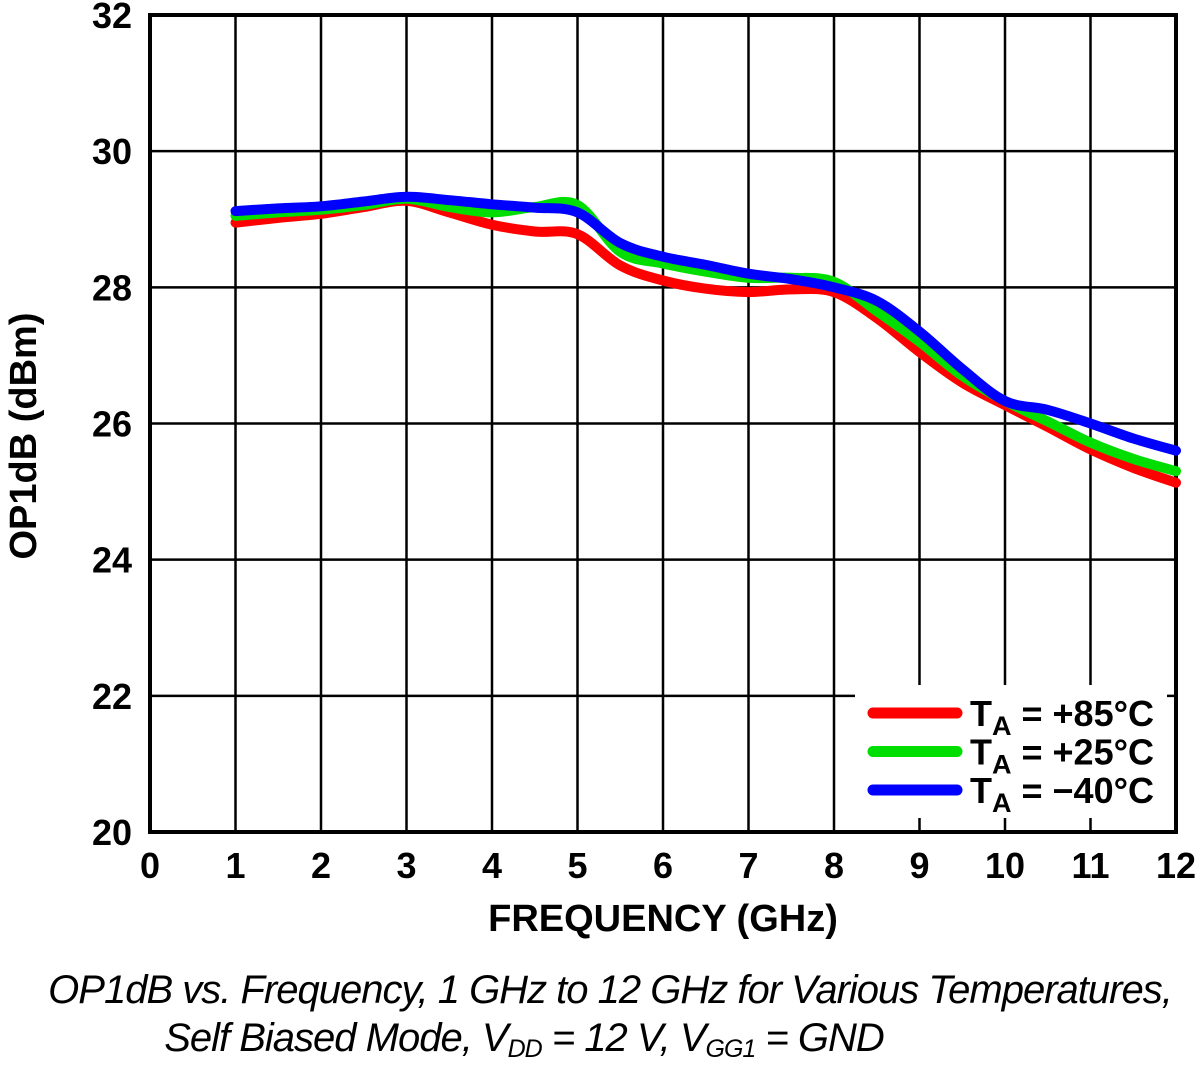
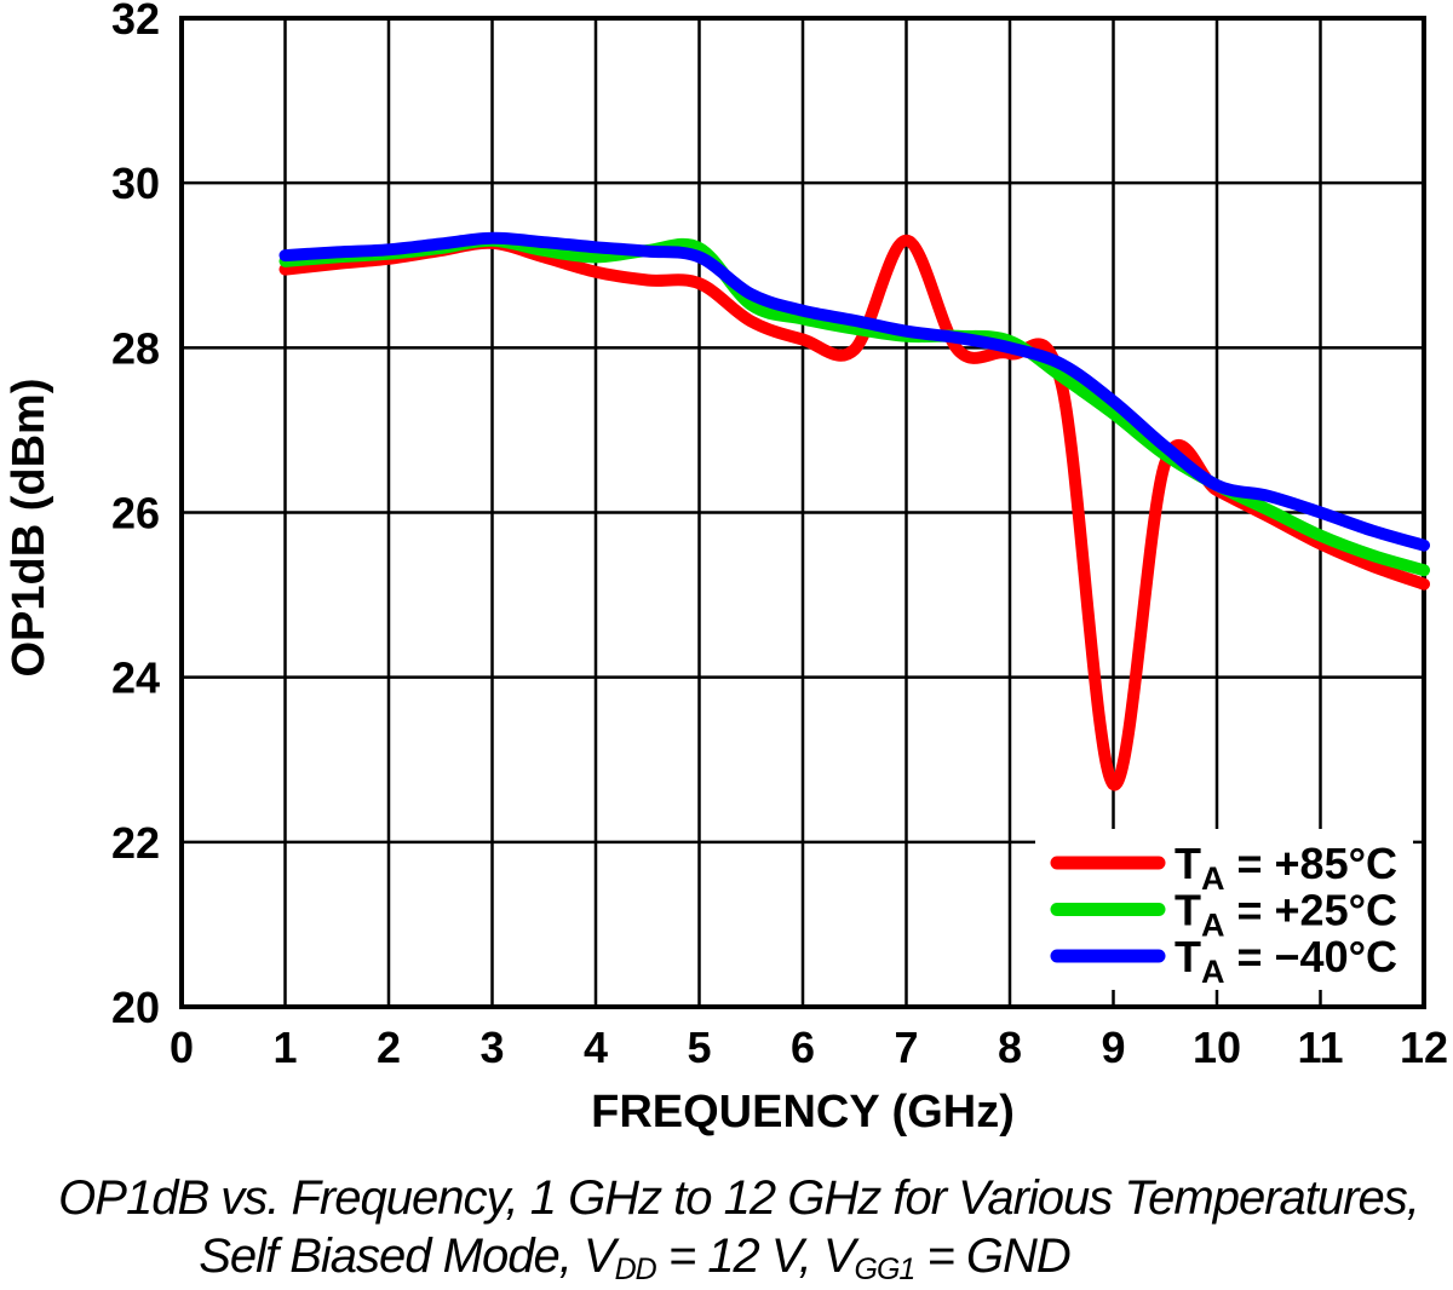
TA = +85°C/7: 27.9 -> 29.3
TA = +85°C/9: 27.1 -> 22.7
